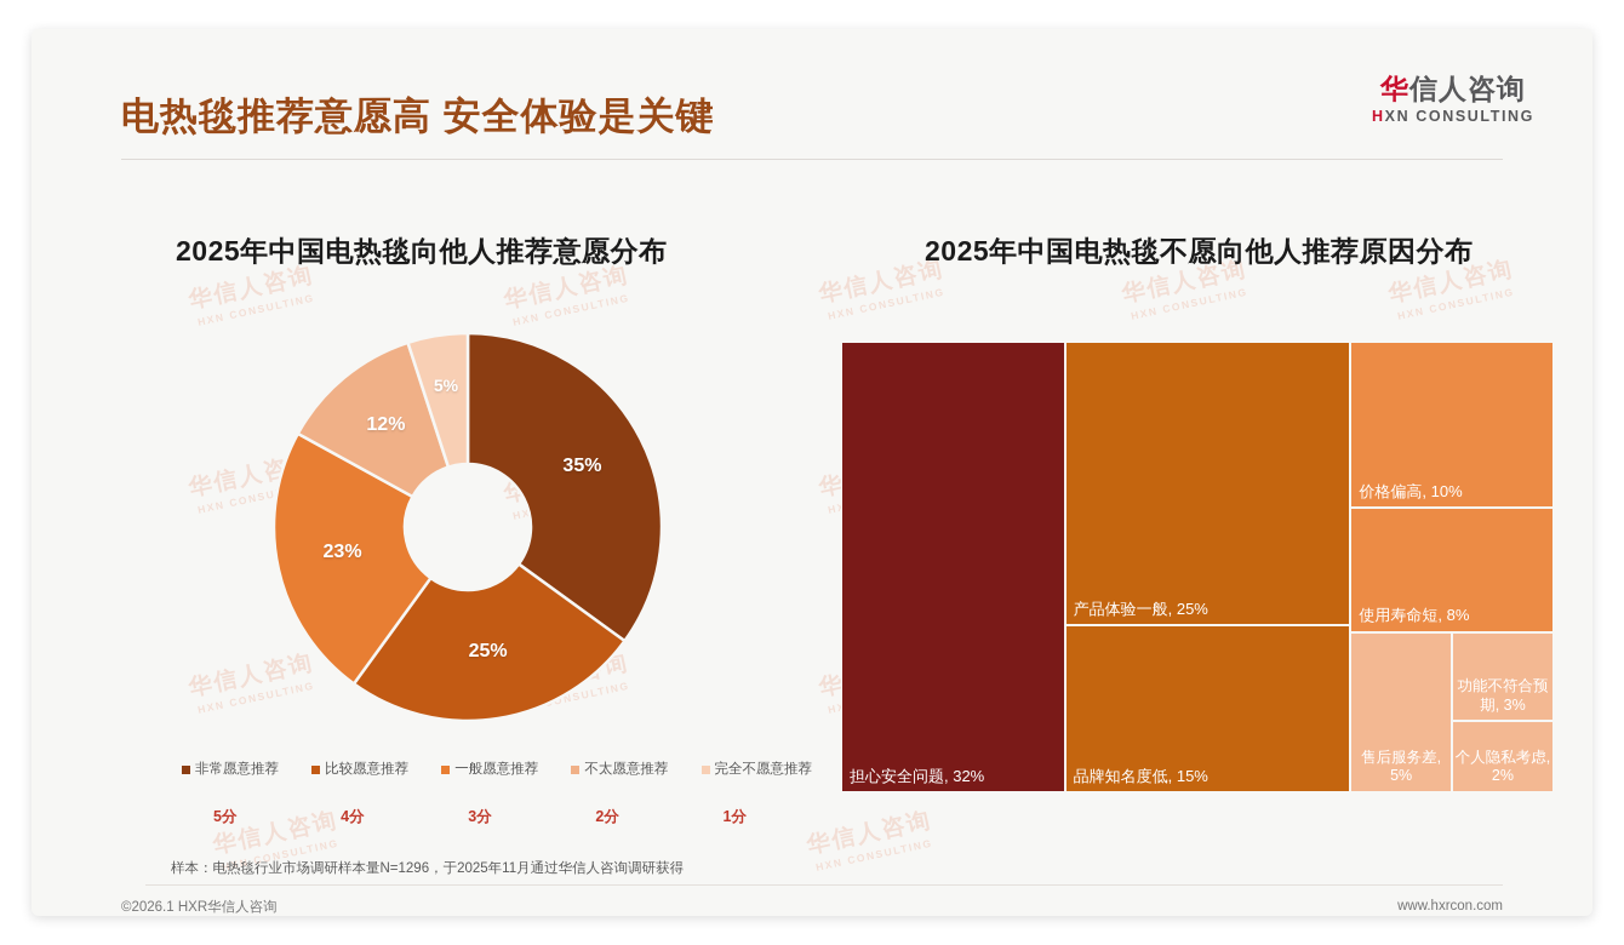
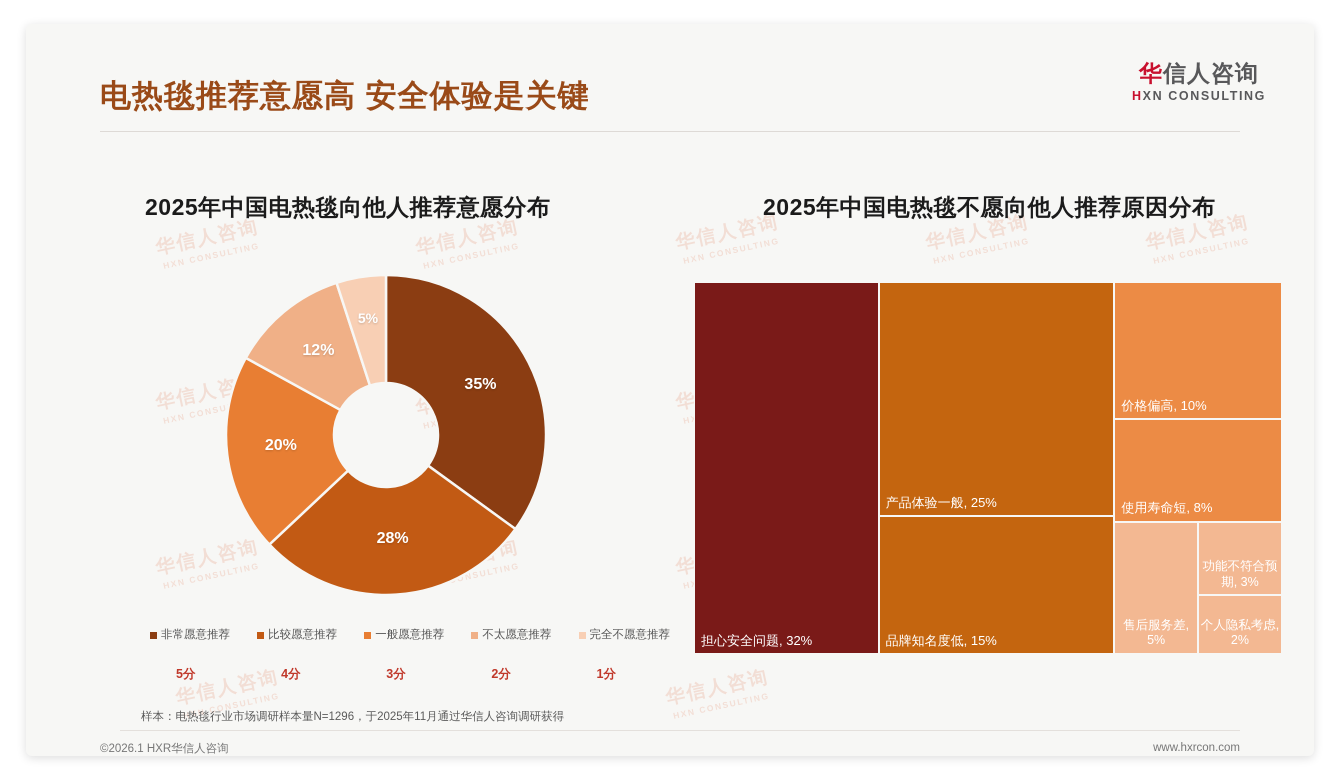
2025年中国电热毯向他人推荐意愿分布/比较愿意推荐: 25% -> 28%
2025年中国电热毯向他人推荐意愿分布/一般愿意推荐: 23% -> 20%
